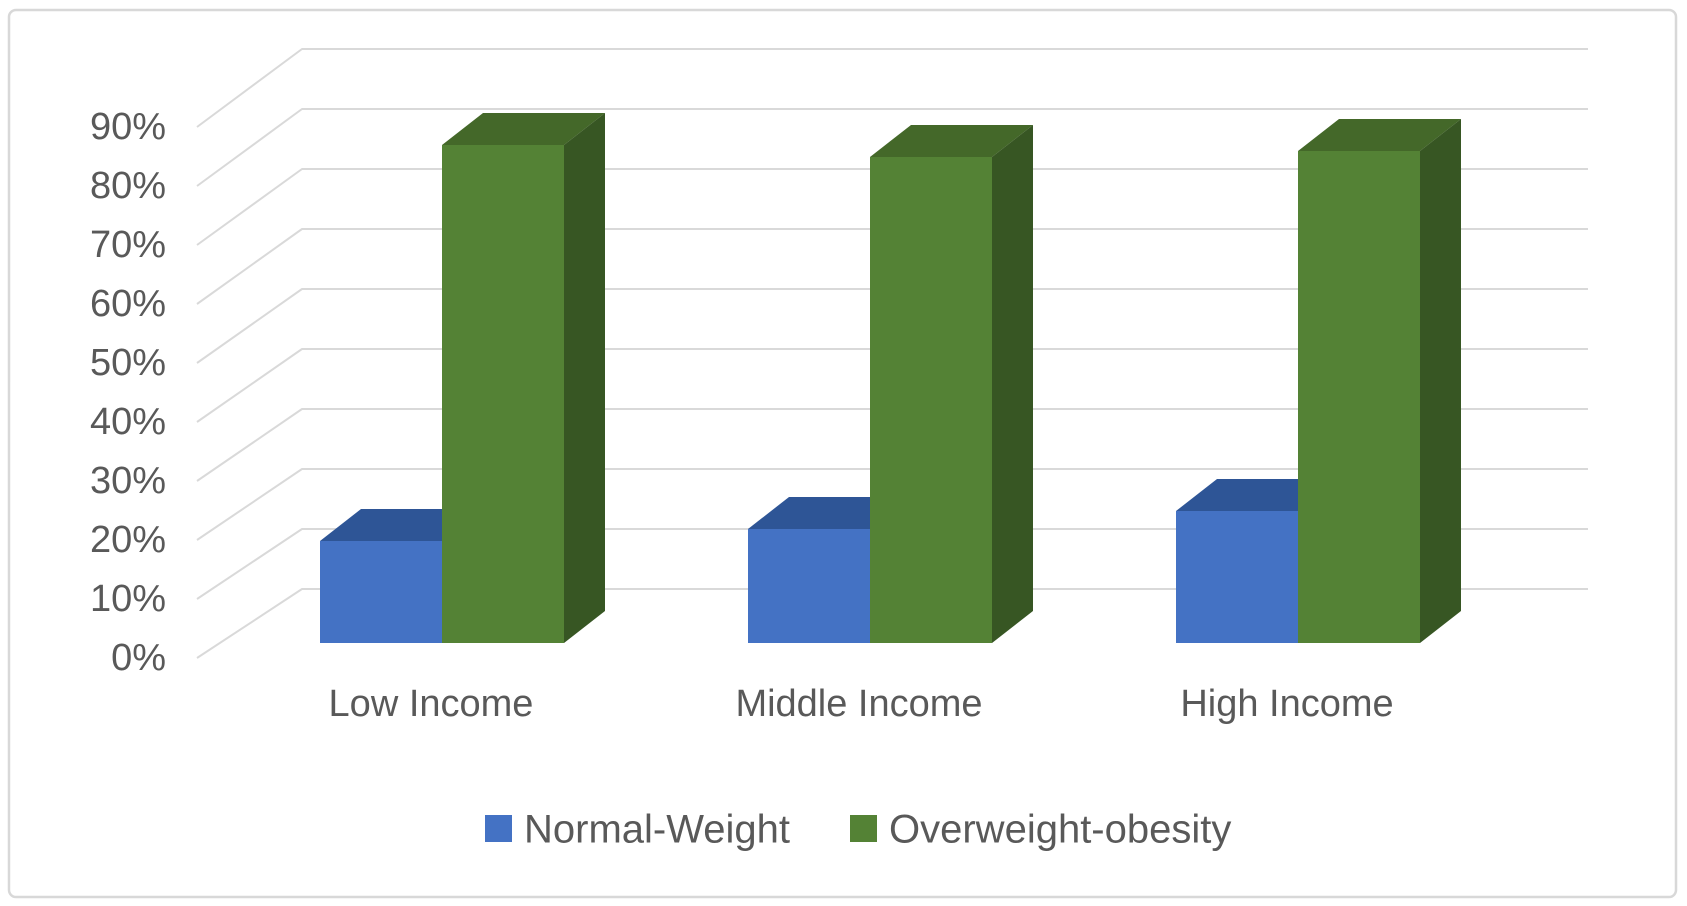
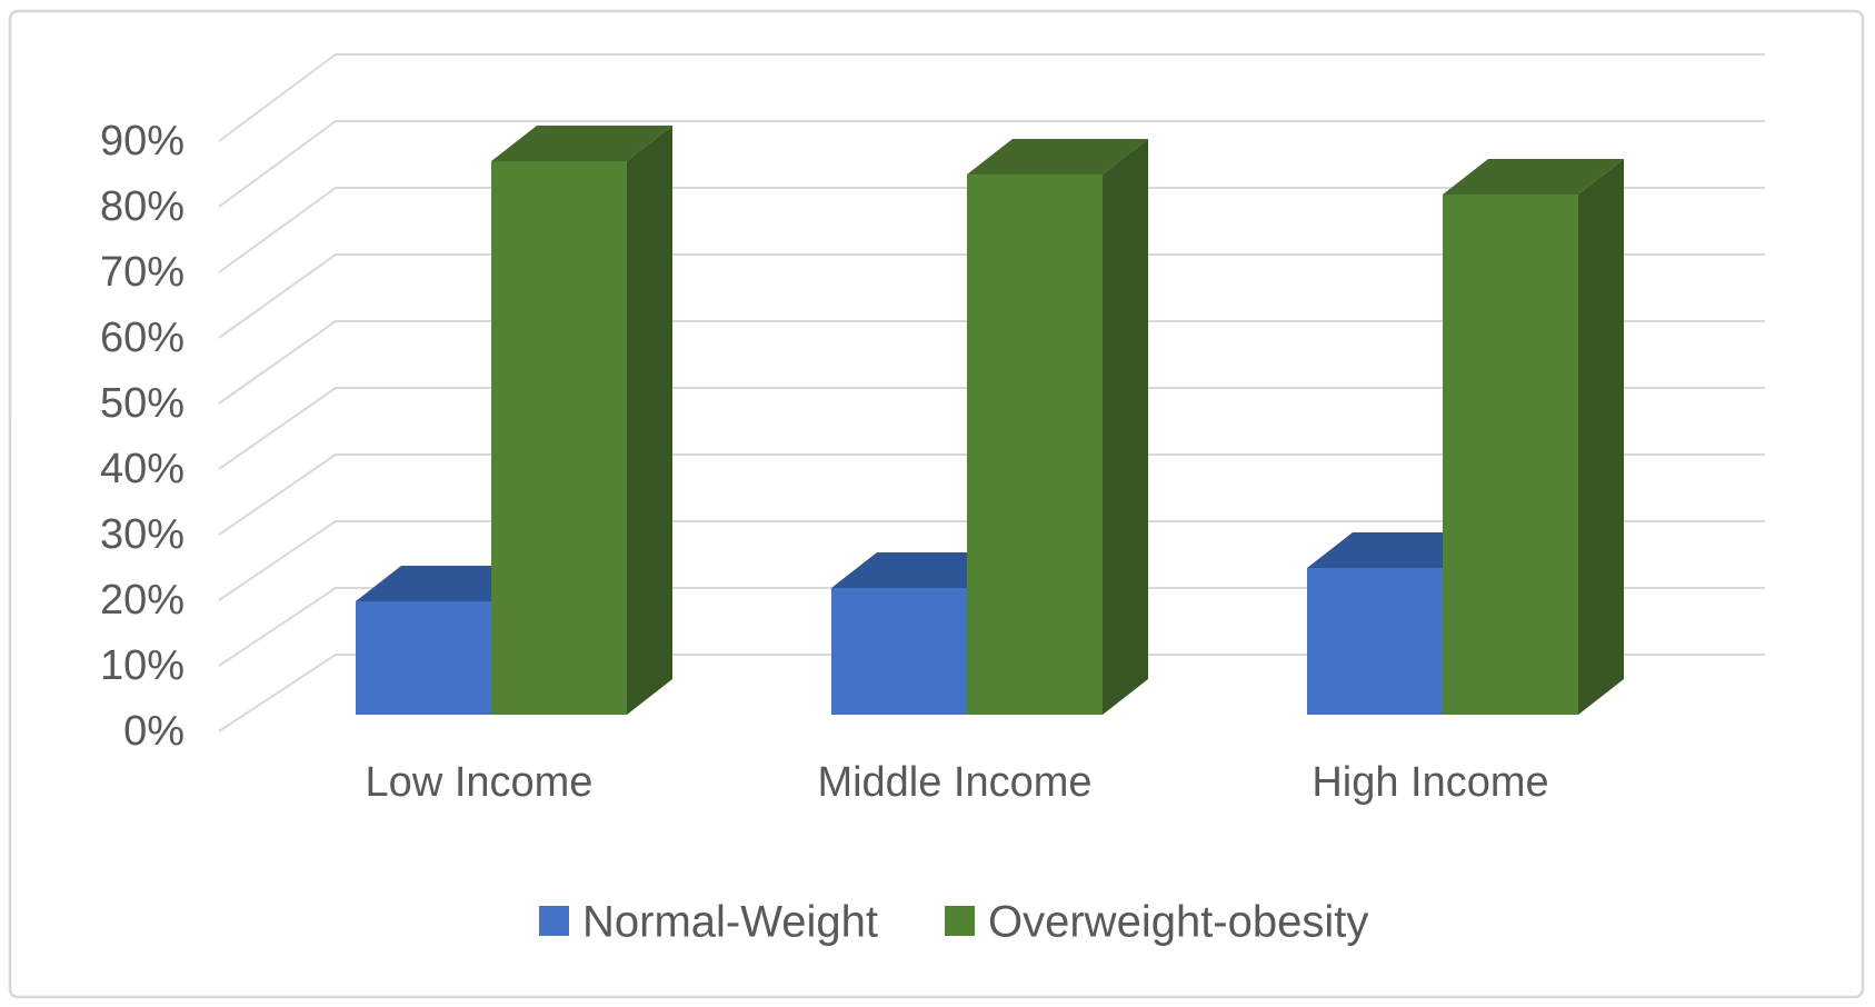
Overweight-obesity/High Income: 82% -> 78%
